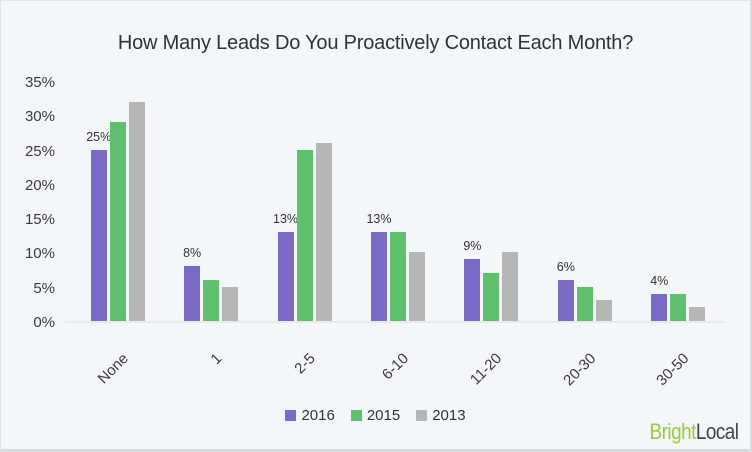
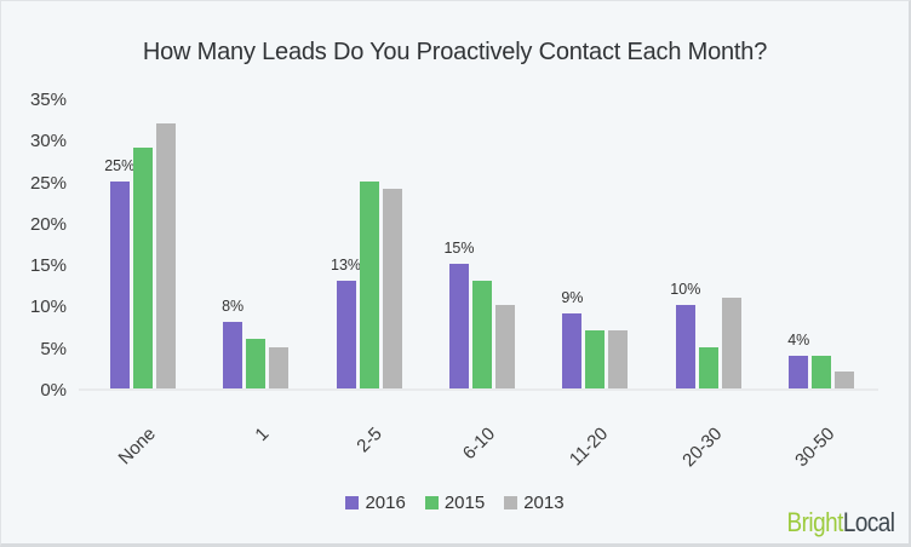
2013/2-5: 26% -> 24%
2016/6-10: 13% -> 15%
2013/11-20: 10% -> 7%
2016/20-30: 6% -> 10%
2013/20-30: 3% -> 11%
